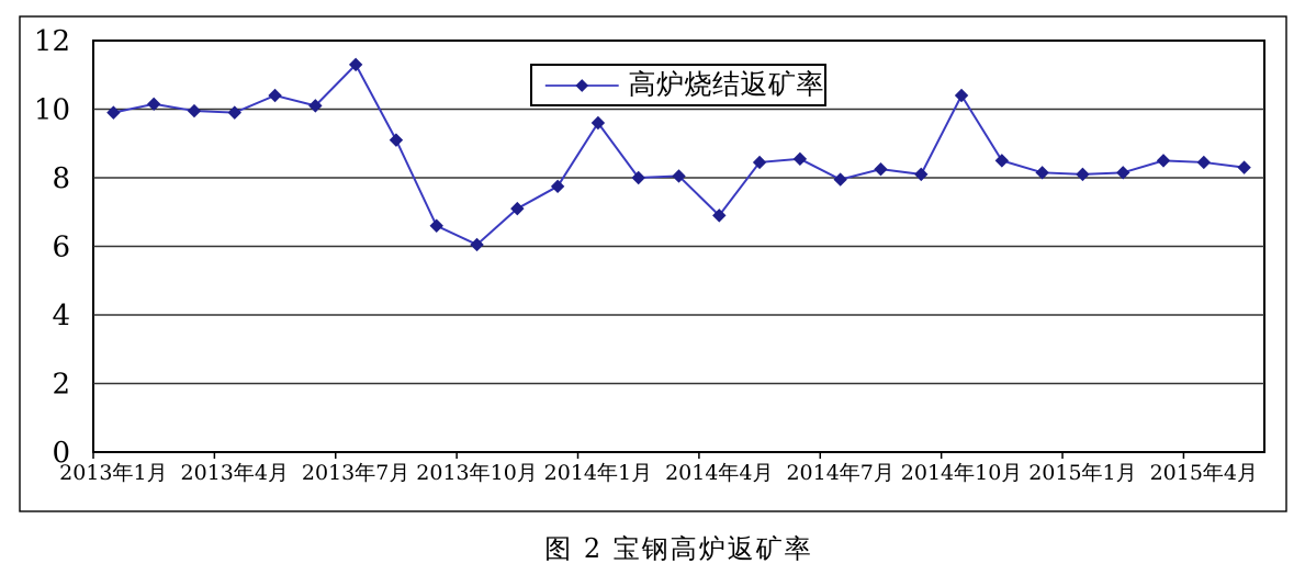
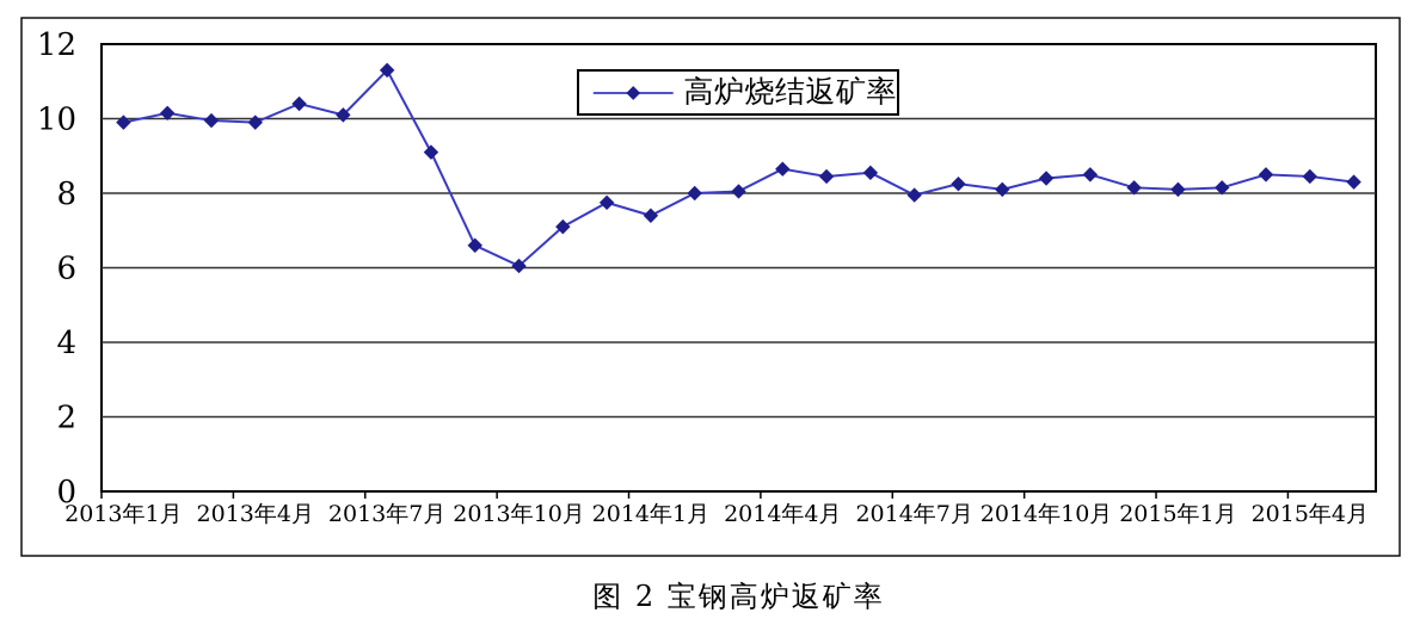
2014年1月: 9.6 -> 7.4
2014年4月: 6.9 -> 8.7
2014年10月: 10.4 -> 8.4
